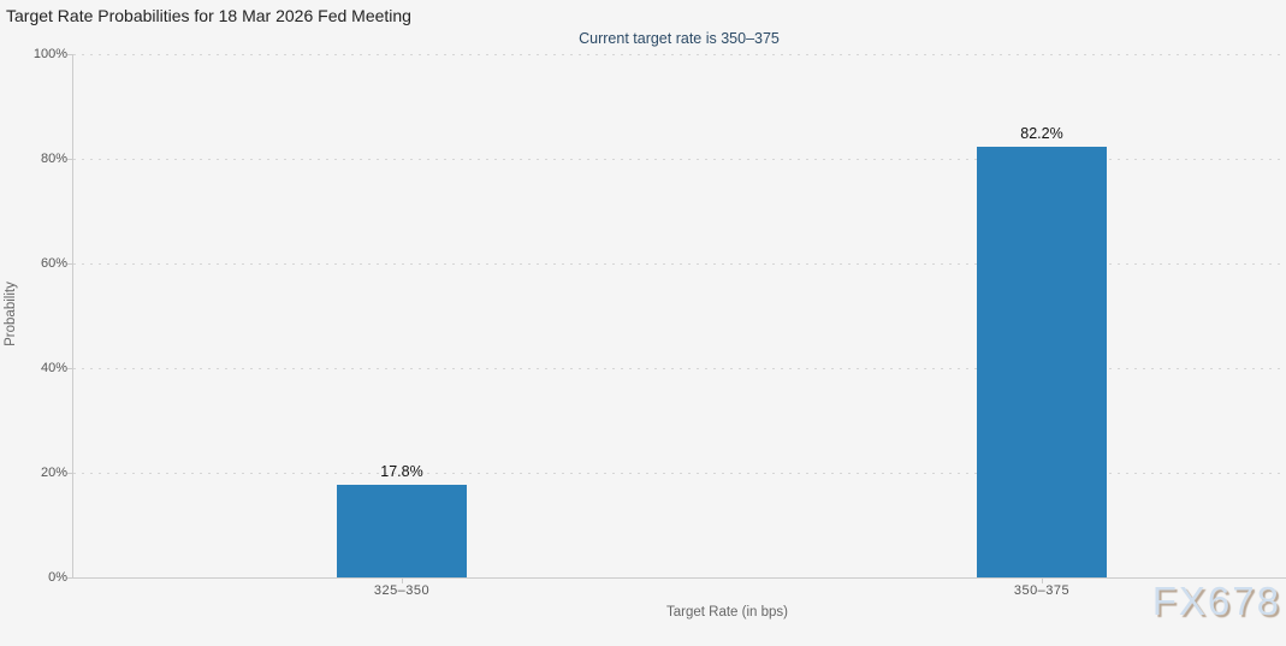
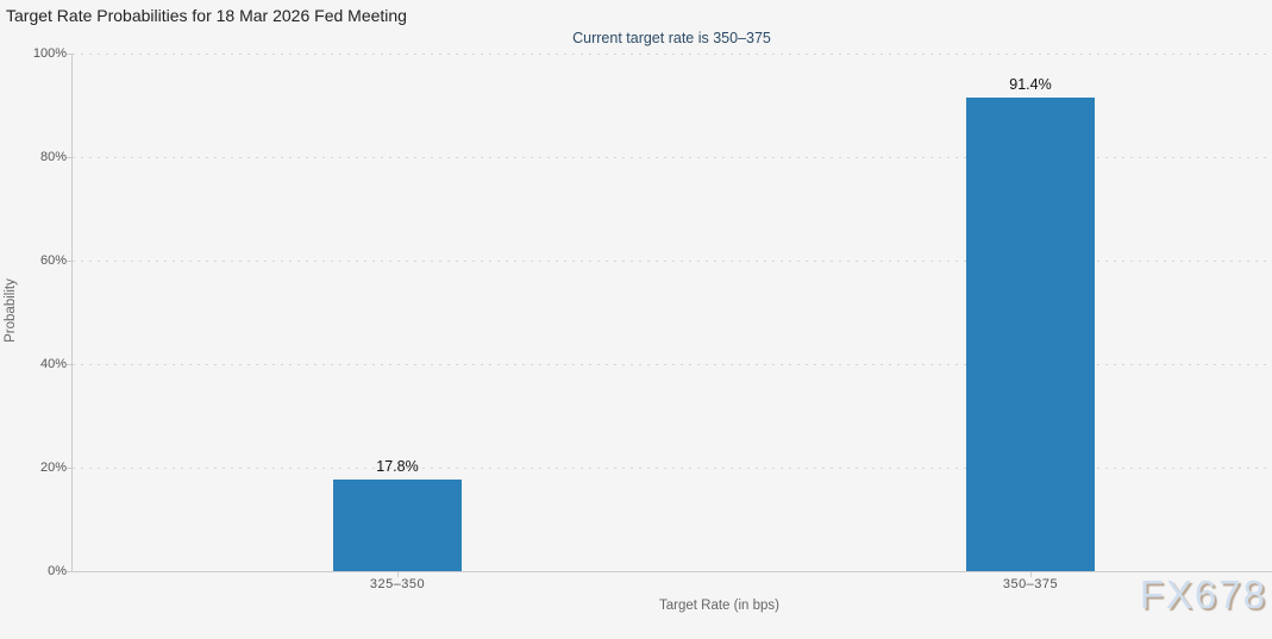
350–375: 82.2% -> 91.4%
